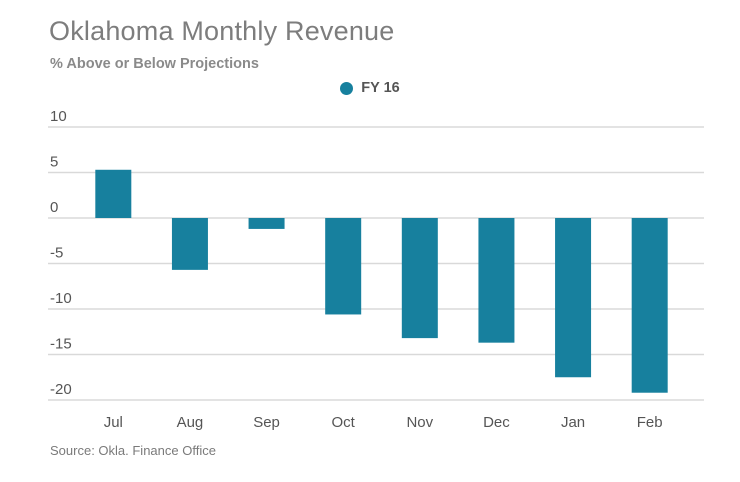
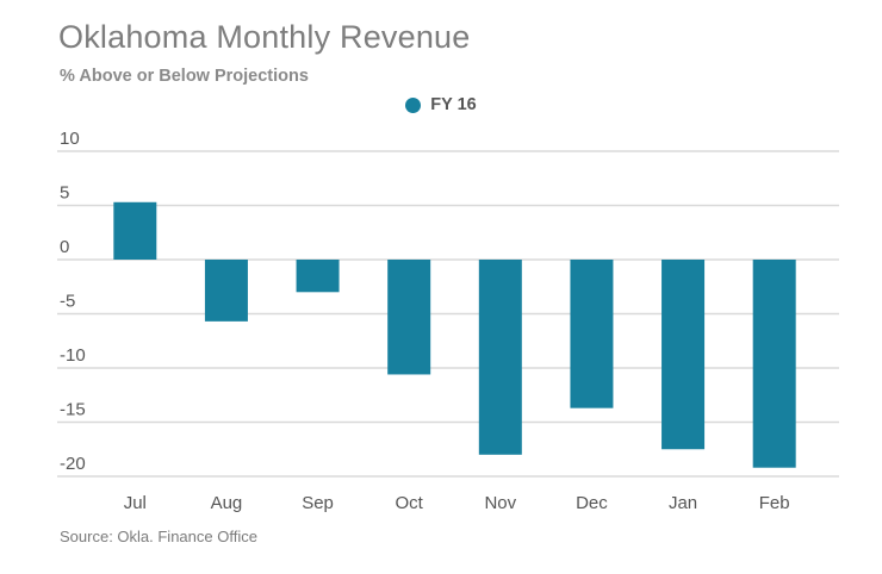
Sep: -1 -> -3
Nov: -13 -> -18
